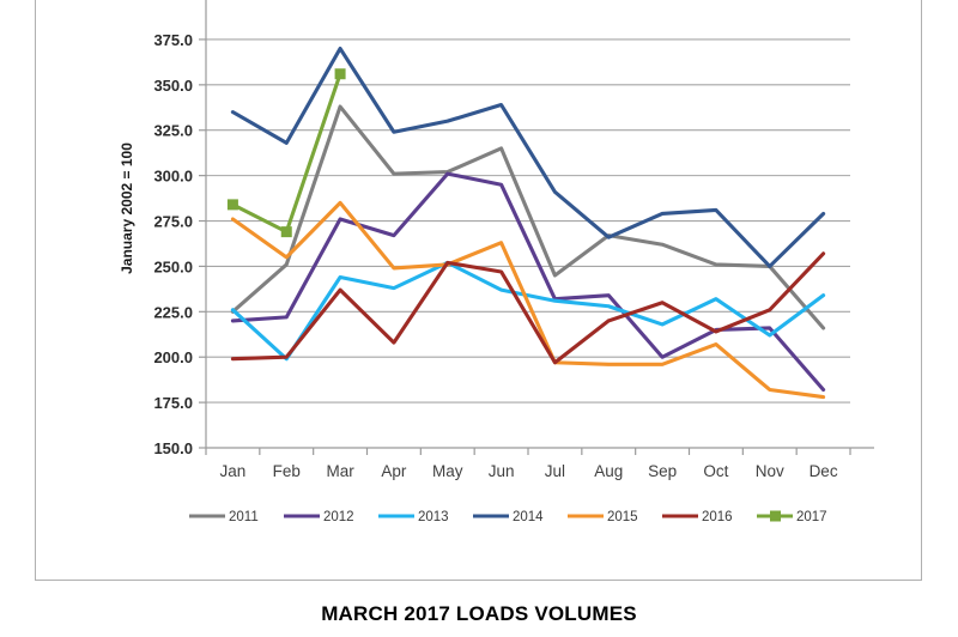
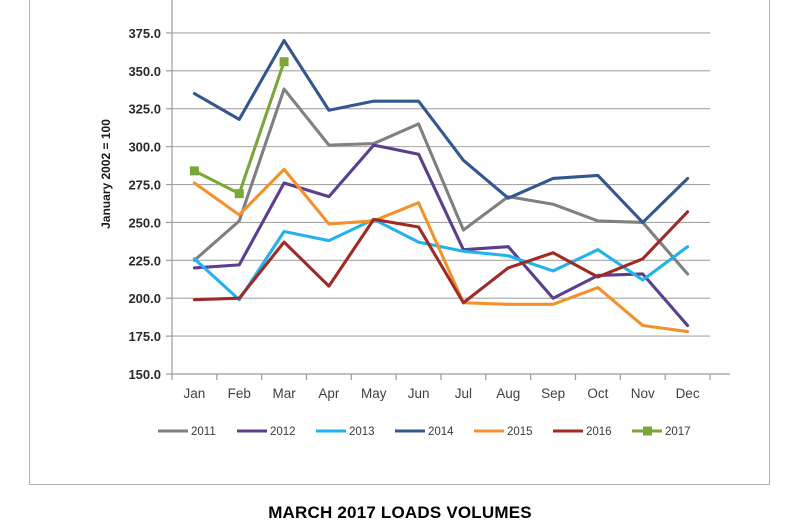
2014/Jun: 339 -> 330
